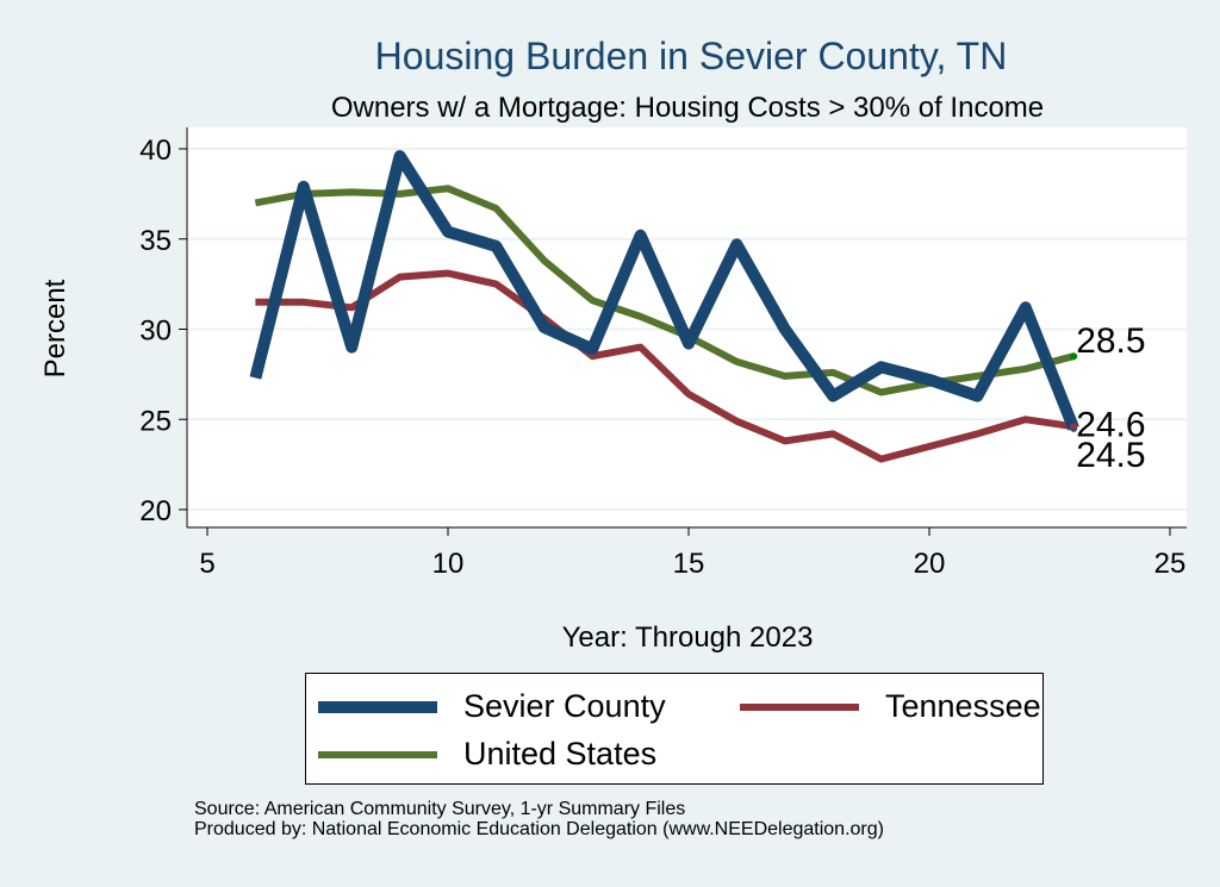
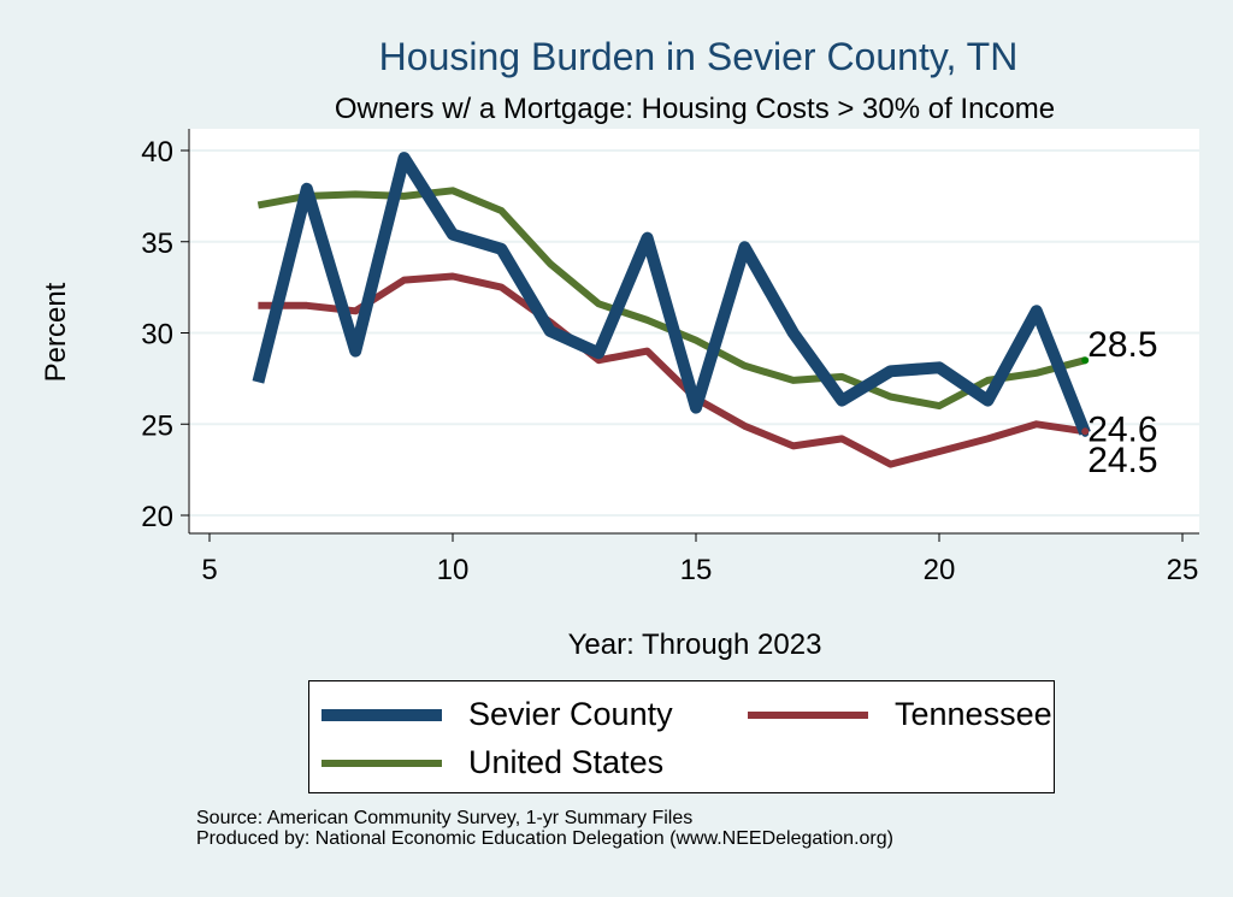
Sevier County/15: 29.2 -> 25.9
Sevier County/20: 27.2 -> 28.1
United States/20: 27.0 -> 26.0
